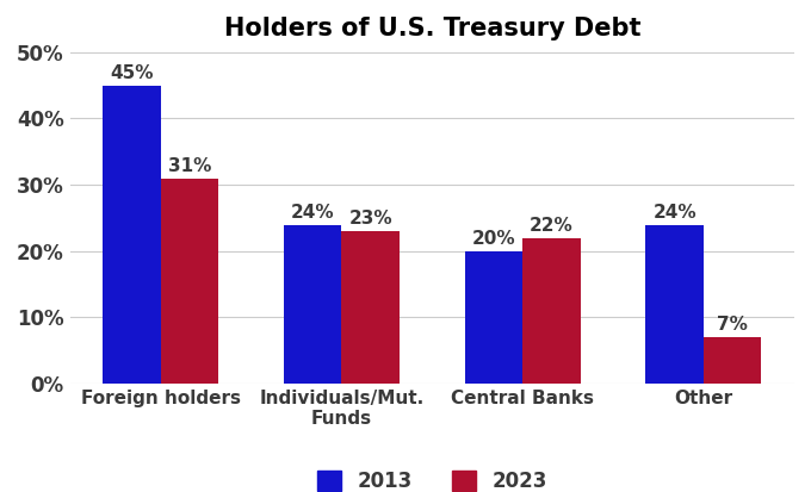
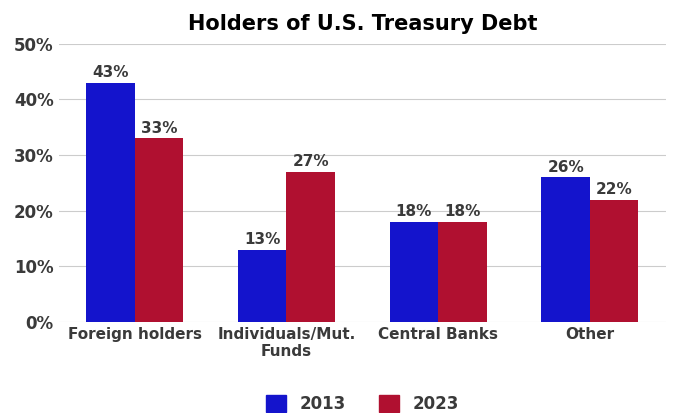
2013/Foreign holders: 45% -> 43%
2023/Foreign holders: 31% -> 33%
2013/Individuals/Mut. Funds: 24% -> 13%
2023/Individuals/Mut. Funds: 23% -> 27%
2013/Central Banks: 20% -> 18%
2023/Central Banks: 22% -> 18%
2013/Other: 24% -> 26%
2023/Other: 7% -> 22%
